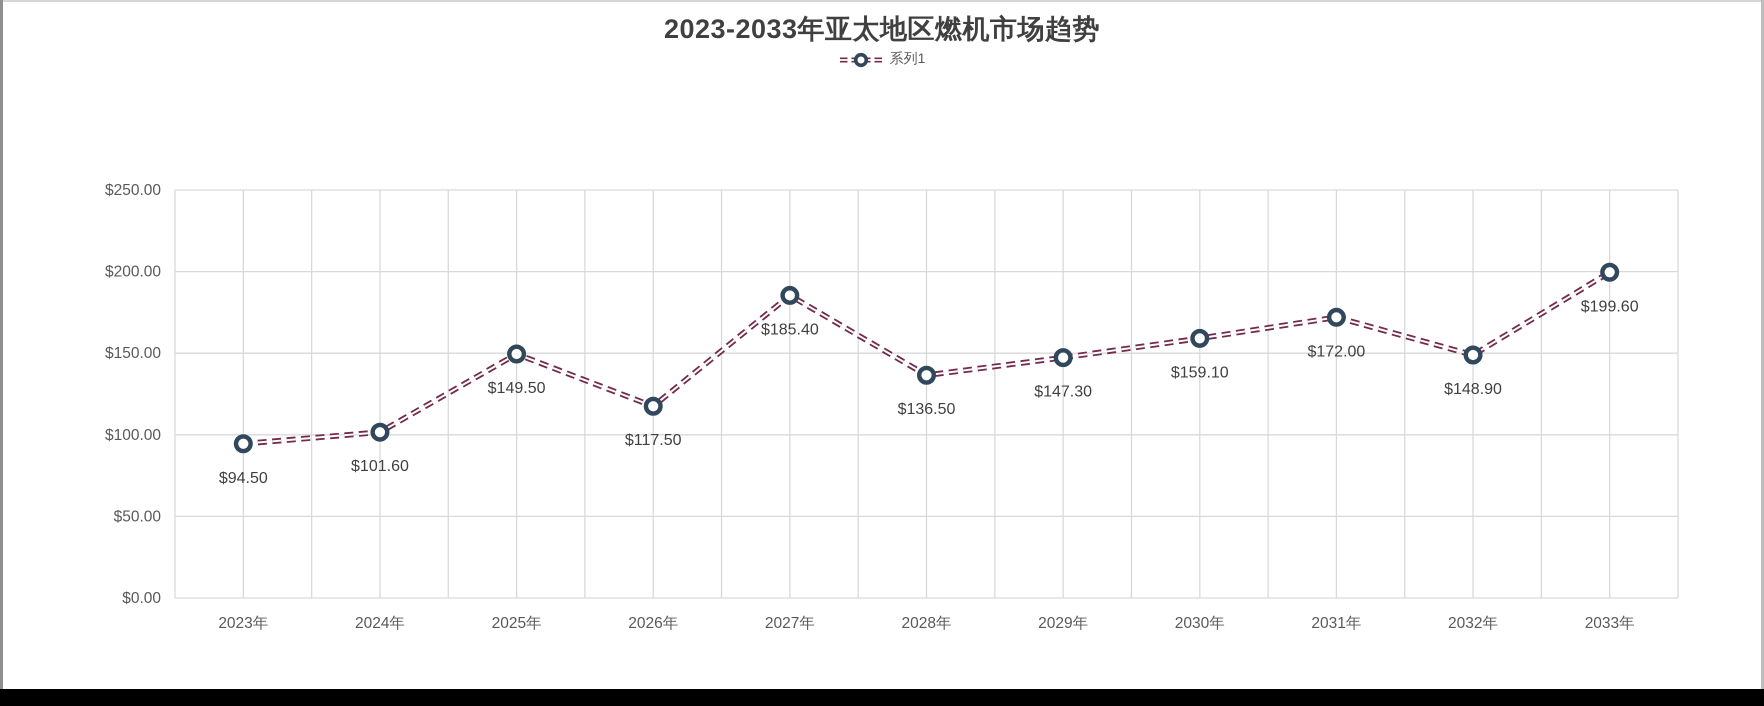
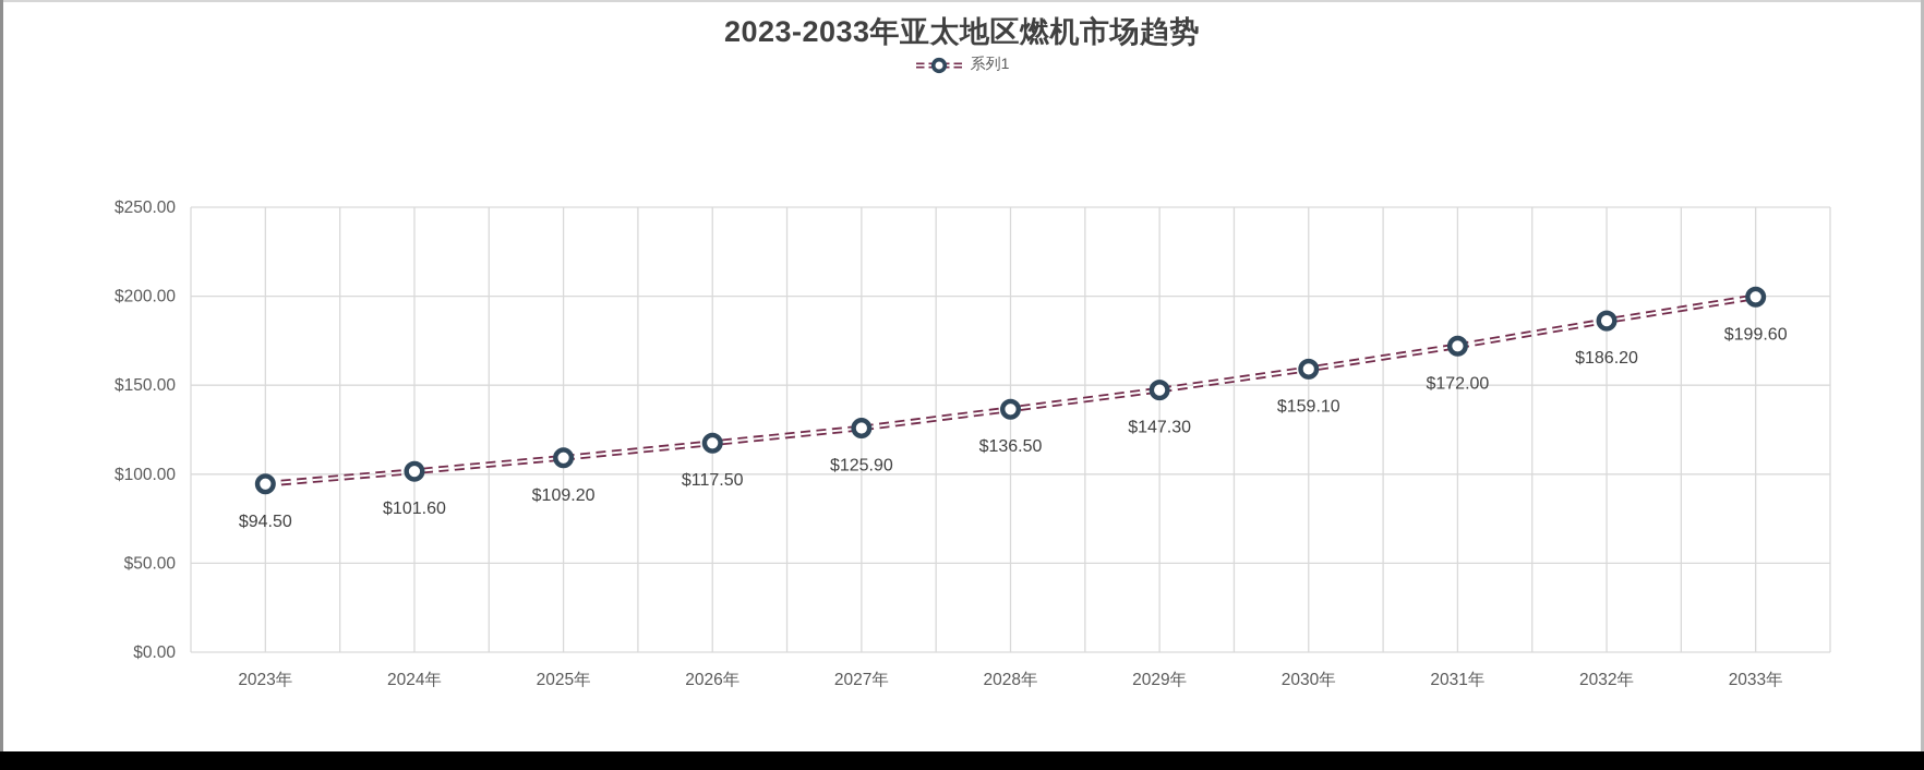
2025年: $149.50 -> $109.20
2027年: $185.40 -> $125.90
2032年: $148.90 -> $186.20
